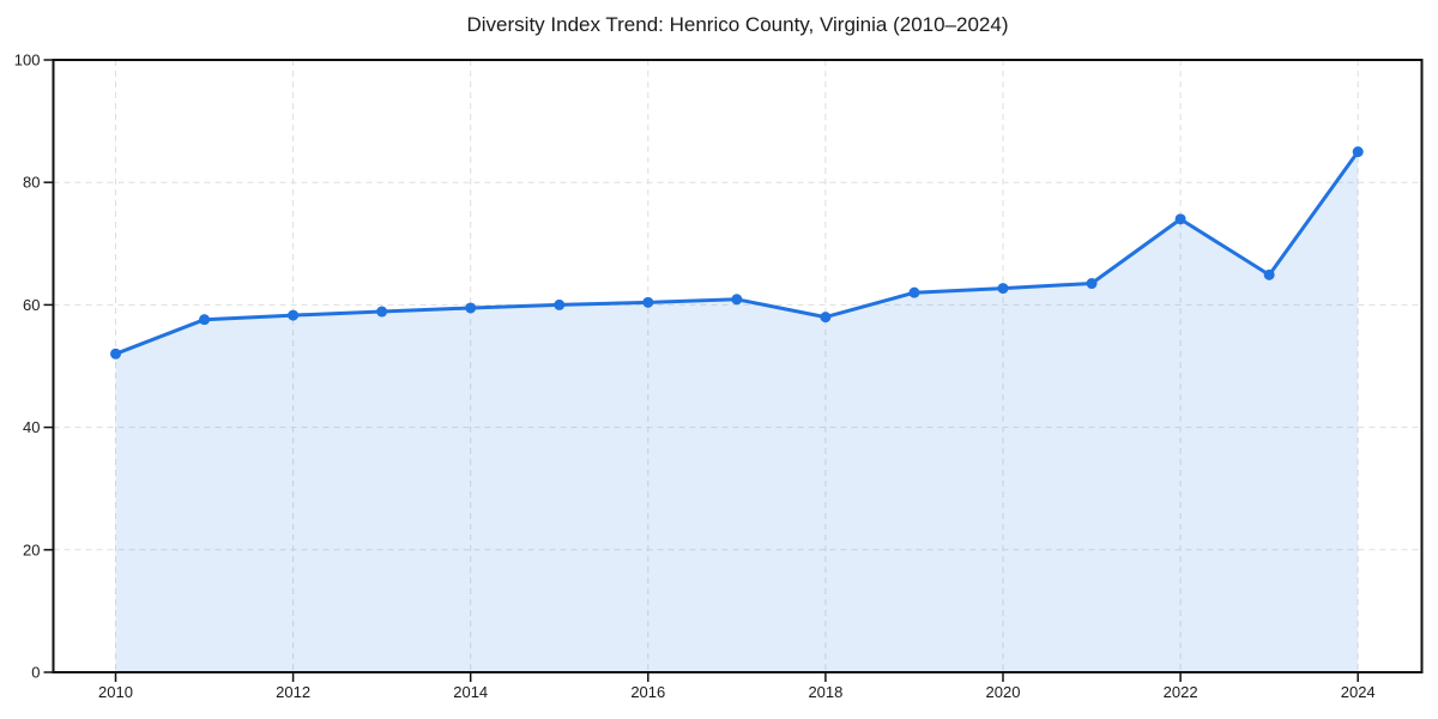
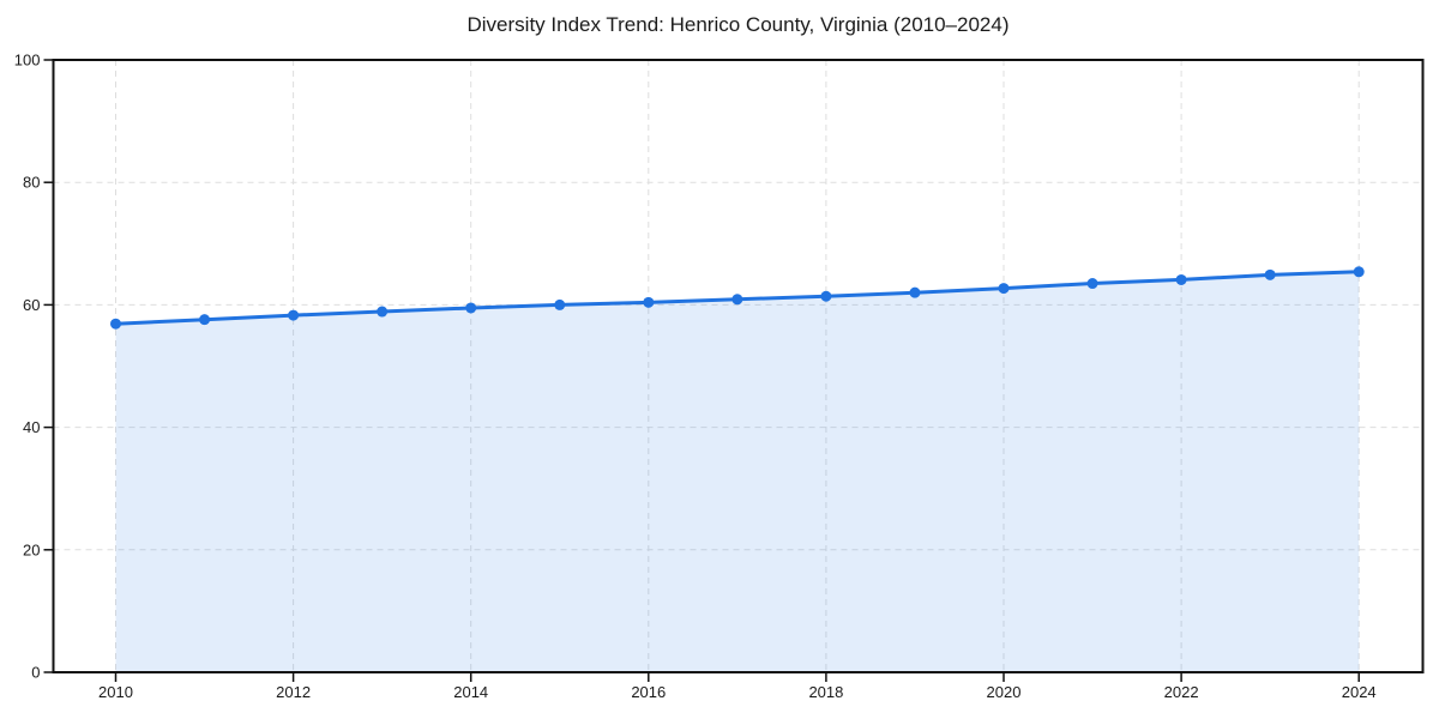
2010: 52 -> 57
2018: 58 -> 61
2022: 74 -> 64
2024: 85 -> 65
